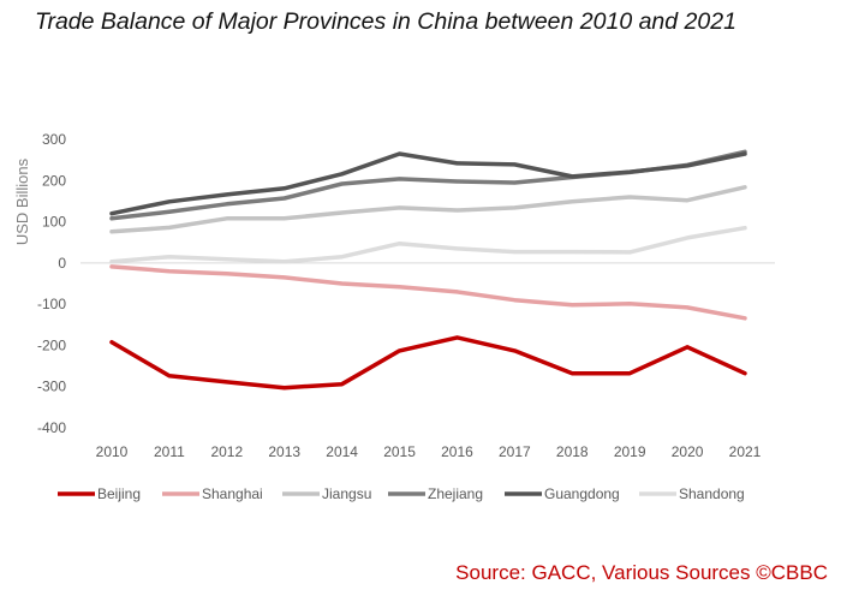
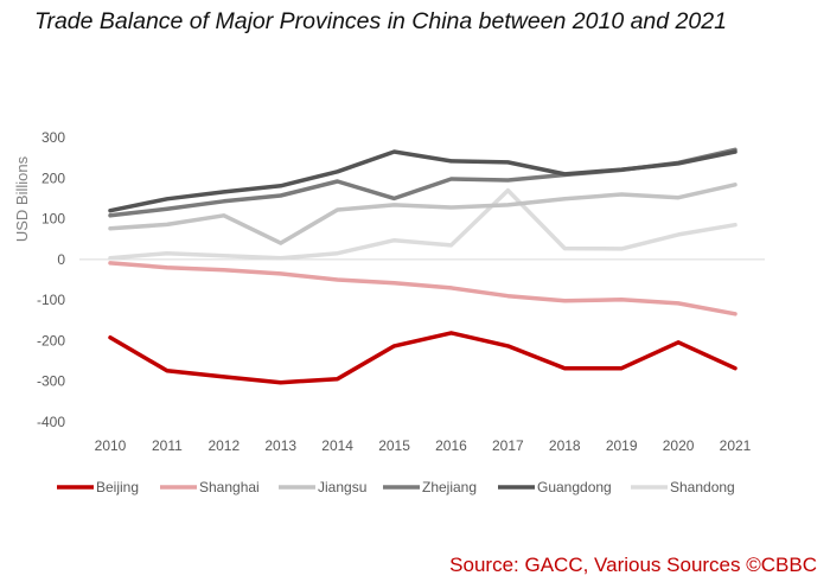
Jiangsu/2013: 110 -> 40
Zhejiang/2015: 200 -> 150
Shandong/2017: 30 -> 170
